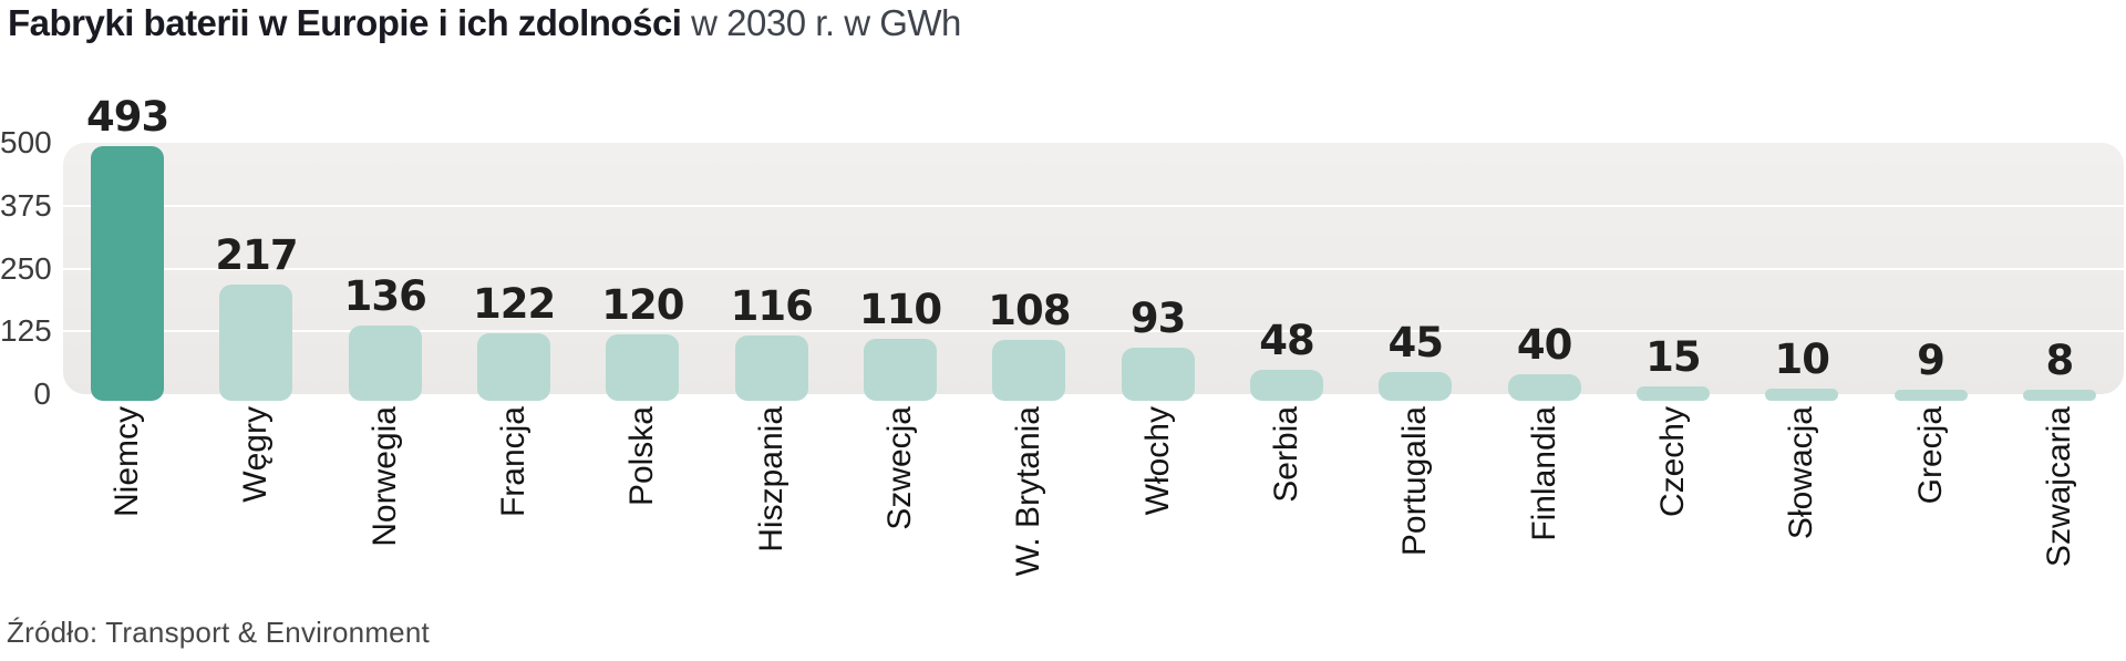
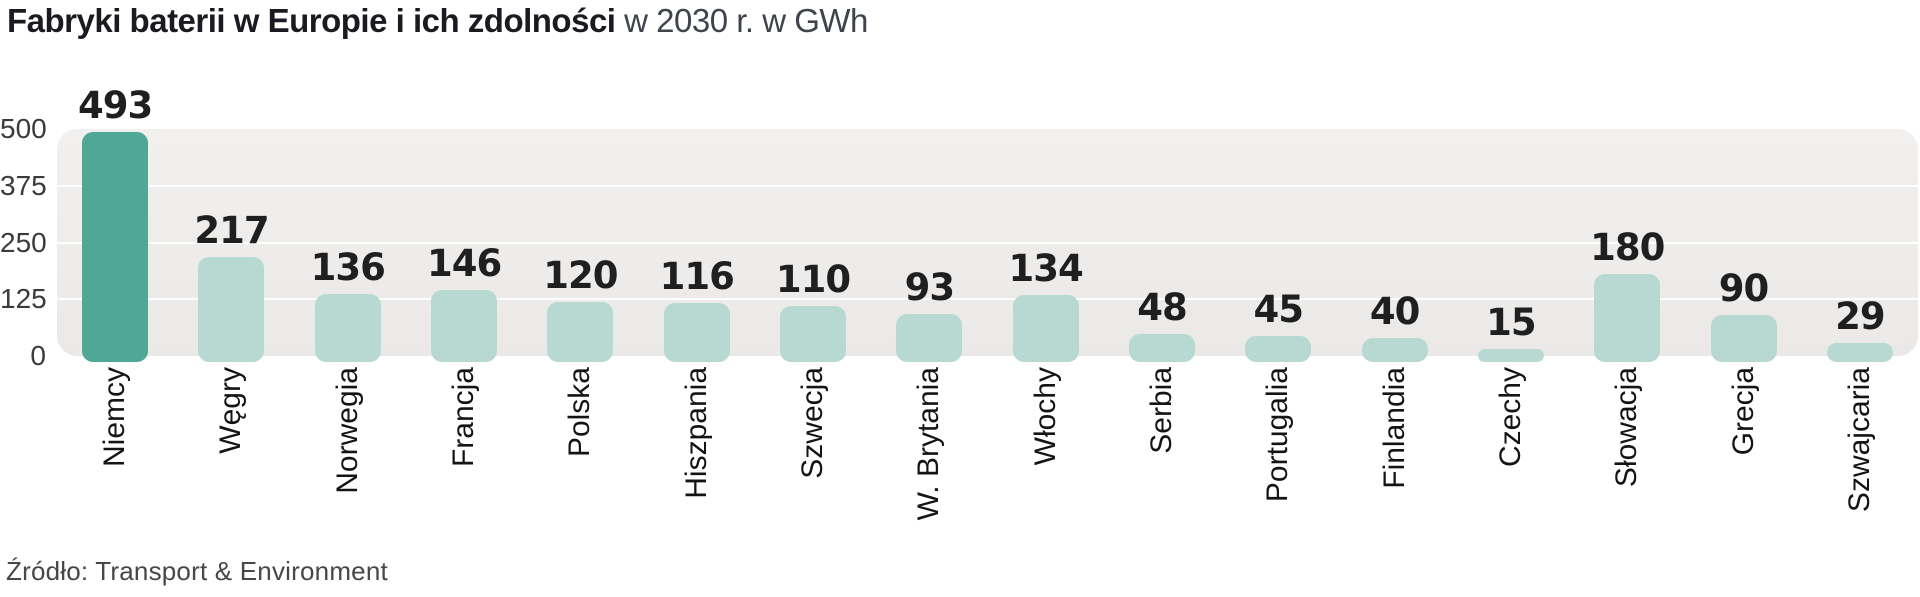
Francja: 122 -> 146
W. Brytania: 108 -> 93
Włochy: 93 -> 134
Słowacja: 10 -> 180
Grecja: 9 -> 90
Szwajcaria: 8 -> 29
